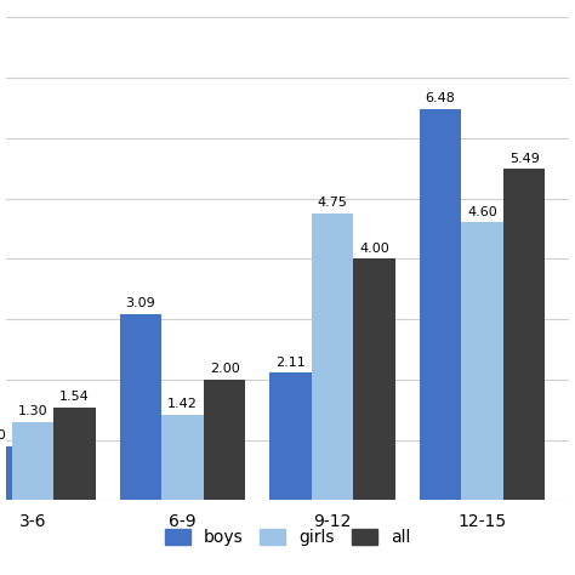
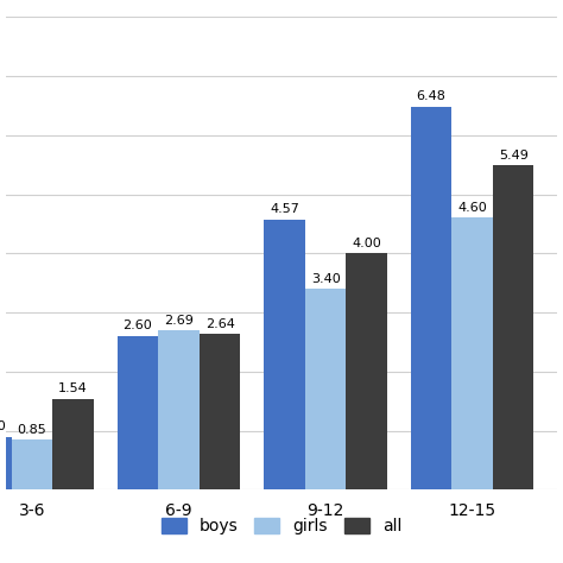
girls/3-6: 1.30 -> 0.85
boys/6-9: 3.09 -> 2.60
girls/6-9: 1.42 -> 2.69
all/6-9: 2.00 -> 2.64
boys/9-12: 2.11 -> 4.57
girls/9-12: 4.75 -> 3.40
